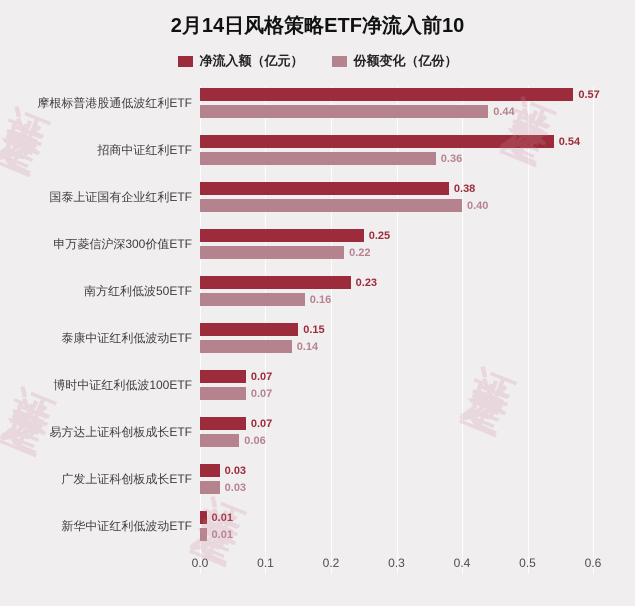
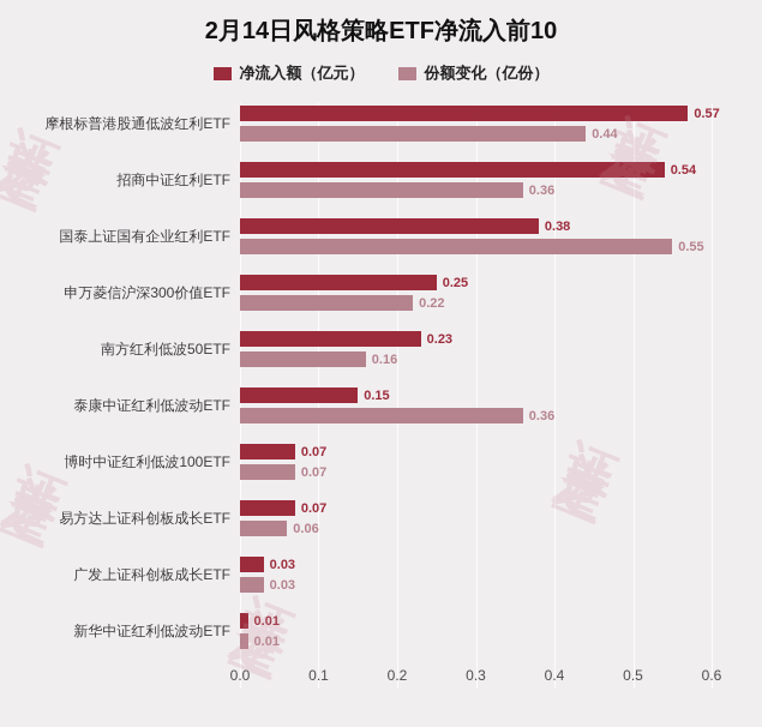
份额变化（亿份）/国泰上证国有企业红利ETF: 0.40 -> 0.55
份额变化（亿份）/泰康中证红利低波动ETF: 0.14 -> 0.36
